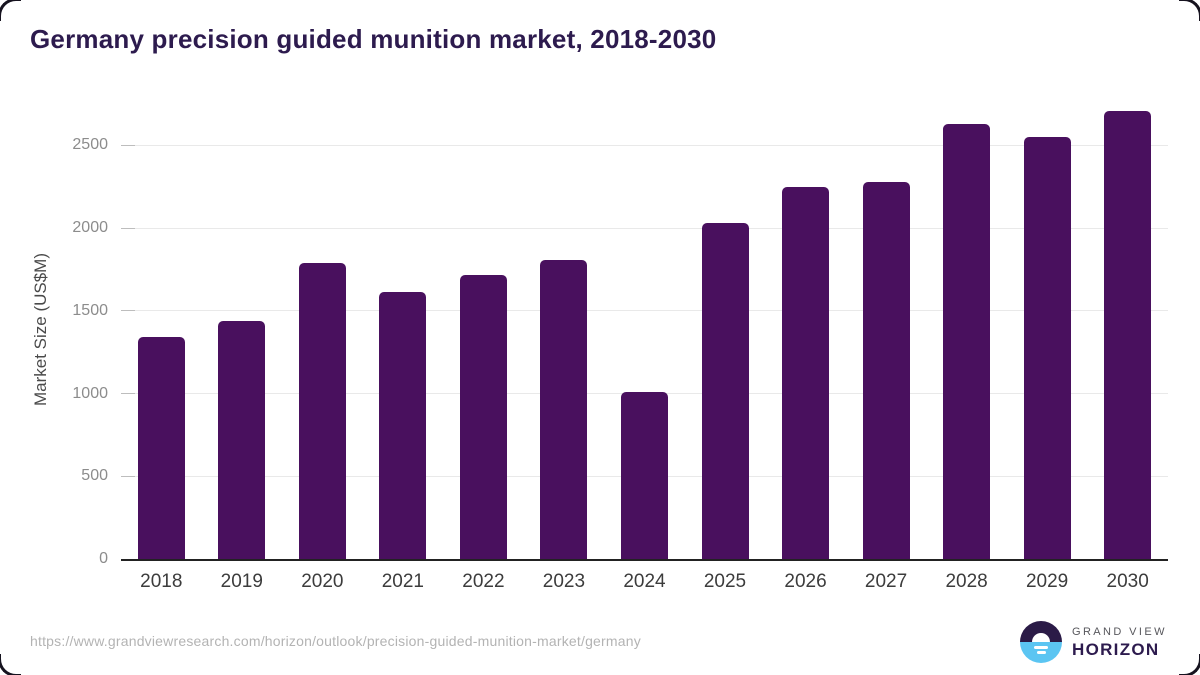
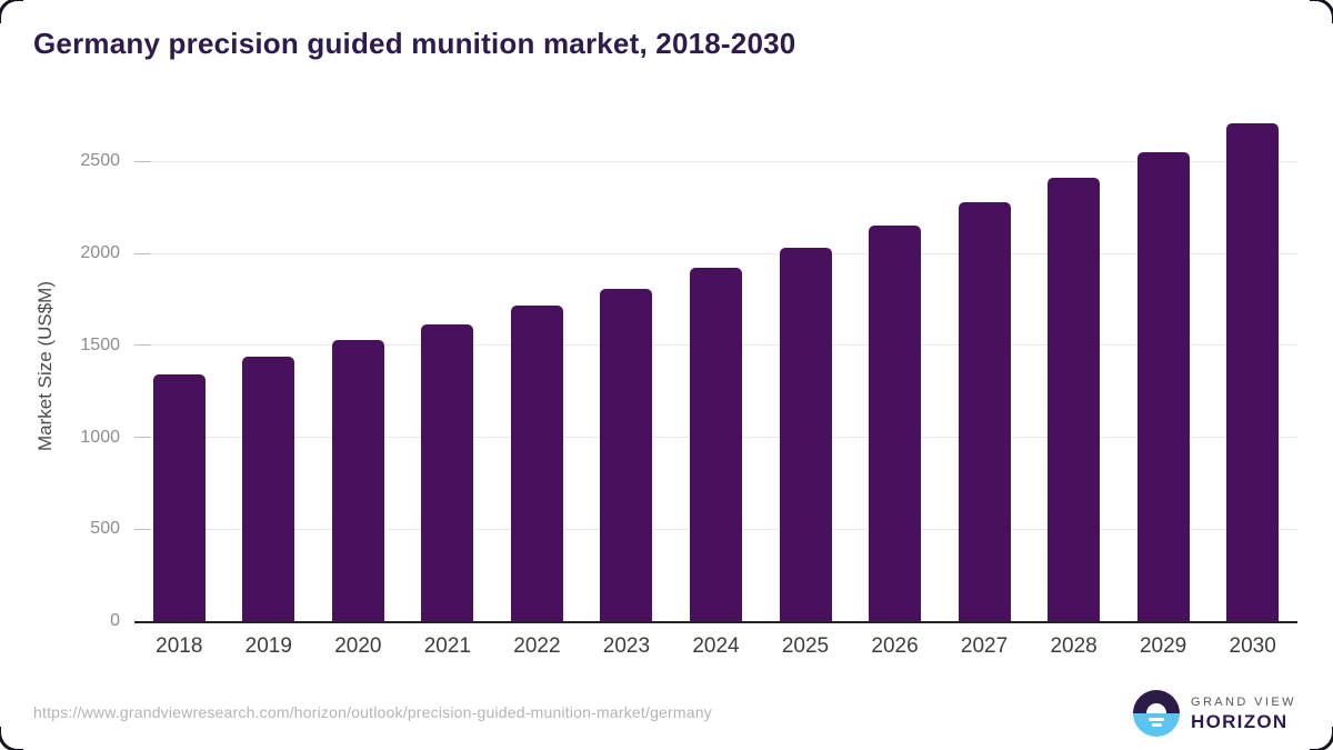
2020: 1790 -> 1530
2024: 1010 -> 1920
2026: 2250 -> 2150
2028: 2630 -> 2410
